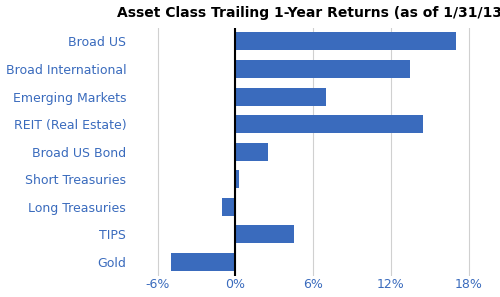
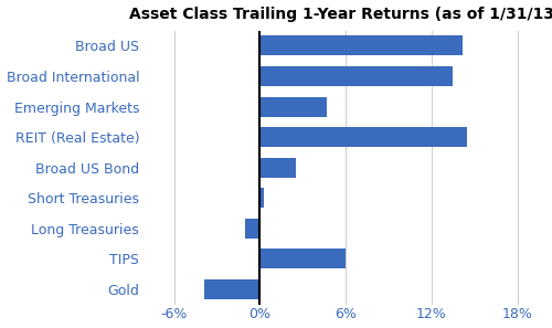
Broad US: 17.0% -> 14.2%
Emerging Markets: 7.0% -> 4.7%
TIPS: 4.5% -> 6.0%
Gold: -5.0% -> -3.9%
